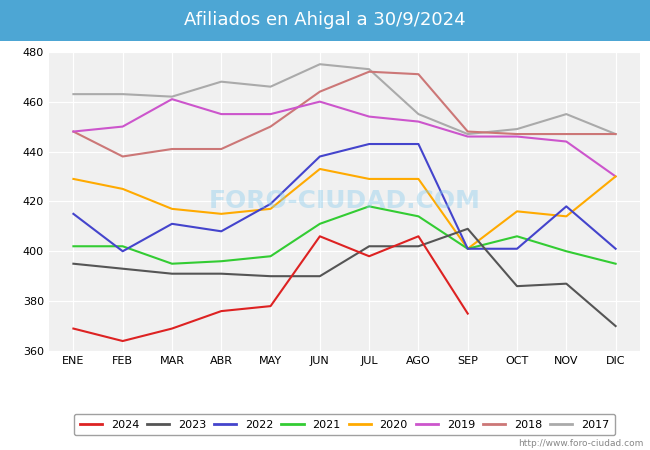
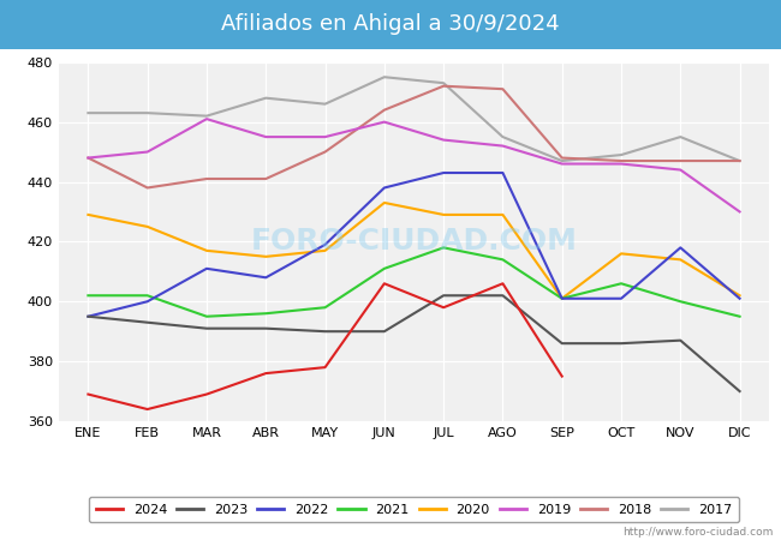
2022/ENE: 415 -> 395
2023/SEP: 409 -> 386
2020/DIC: 430 -> 402
